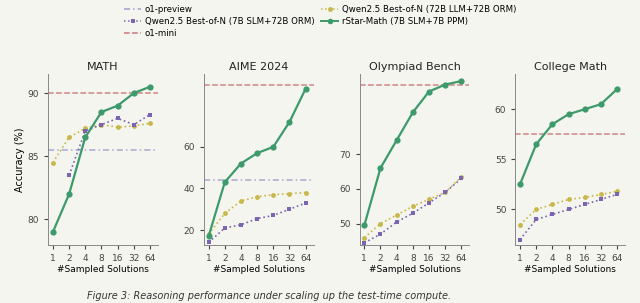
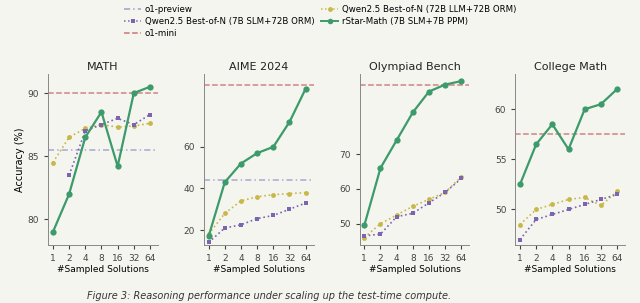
MATH/rStar-Math (7B SLM+7B PPM)/16: 89.0 -> 84.2
Olympiad Bench/Qwen2.5 Best-of-N (7B SLM+72B ORM)/1: 44.5 -> 46.5
Olympiad Bench/Qwen2.5 Best-of-N (7B SLM+72B ORM)/4: 50.5 -> 52.0
College Math/rStar-Math (7B SLM+7B PPM)/8: 59.5 -> 56.0
College Math/Qwen2.5 Best-of-N (72B LLM+72B ORM)/32: 51.5 -> 50.4
